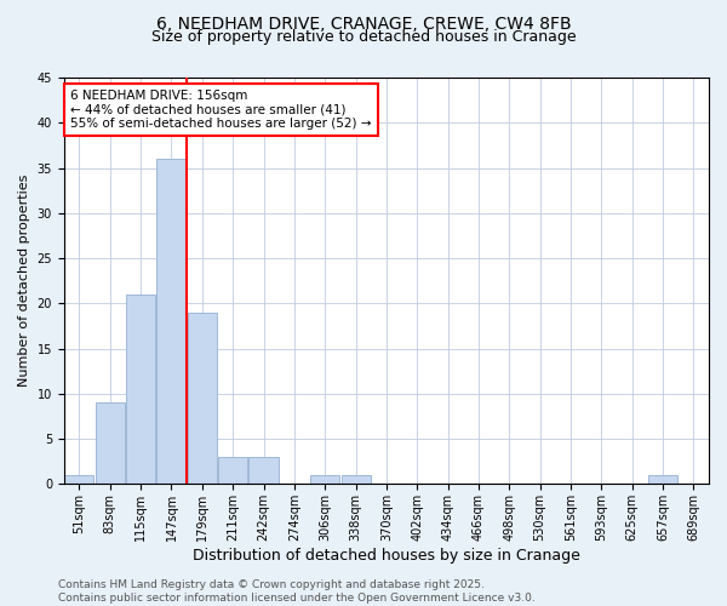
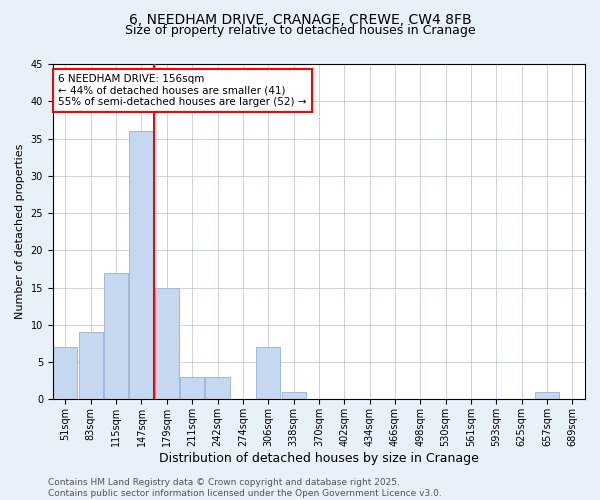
51sqm: 1 -> 7
115sqm: 21 -> 17
179sqm: 19 -> 15
306sqm: 1 -> 7
